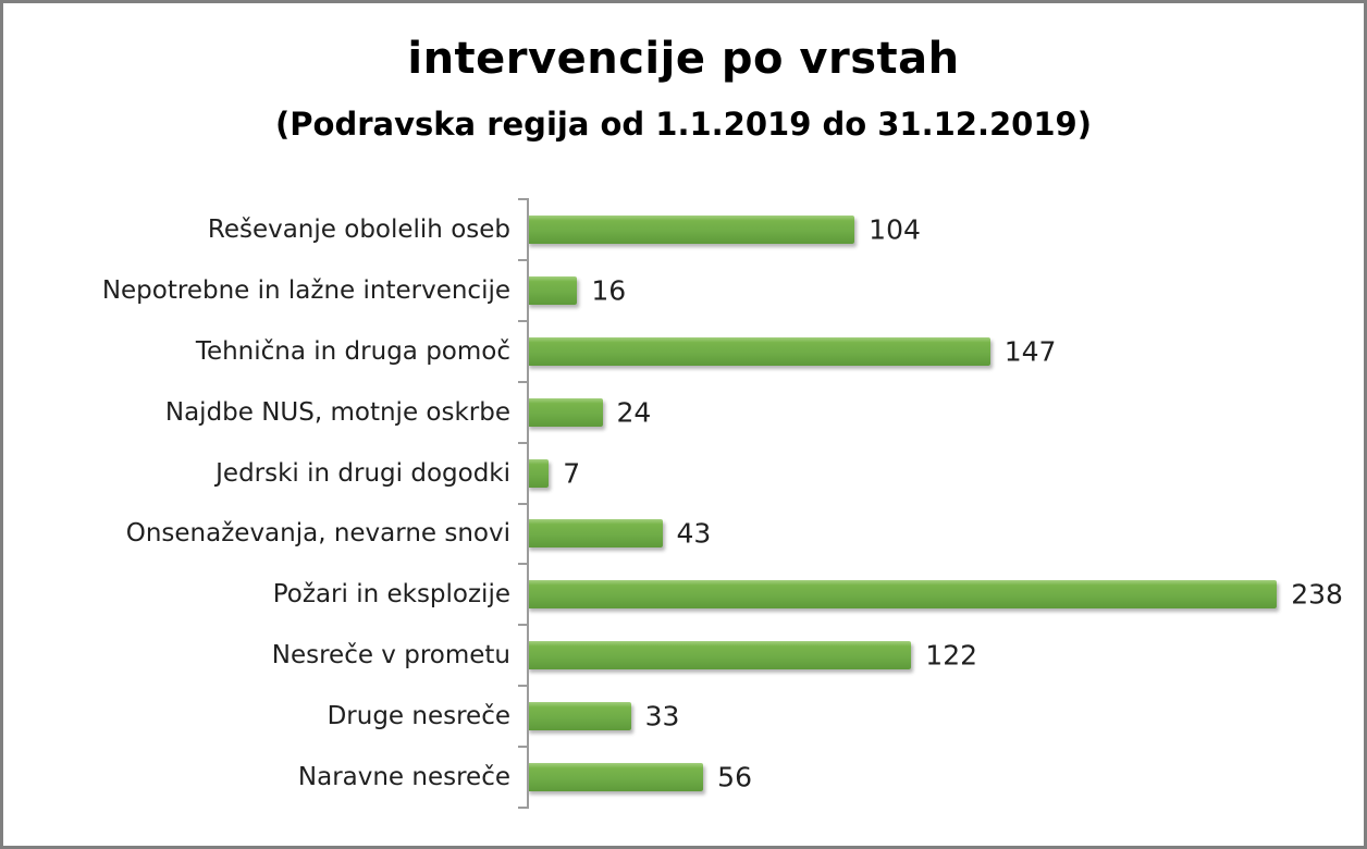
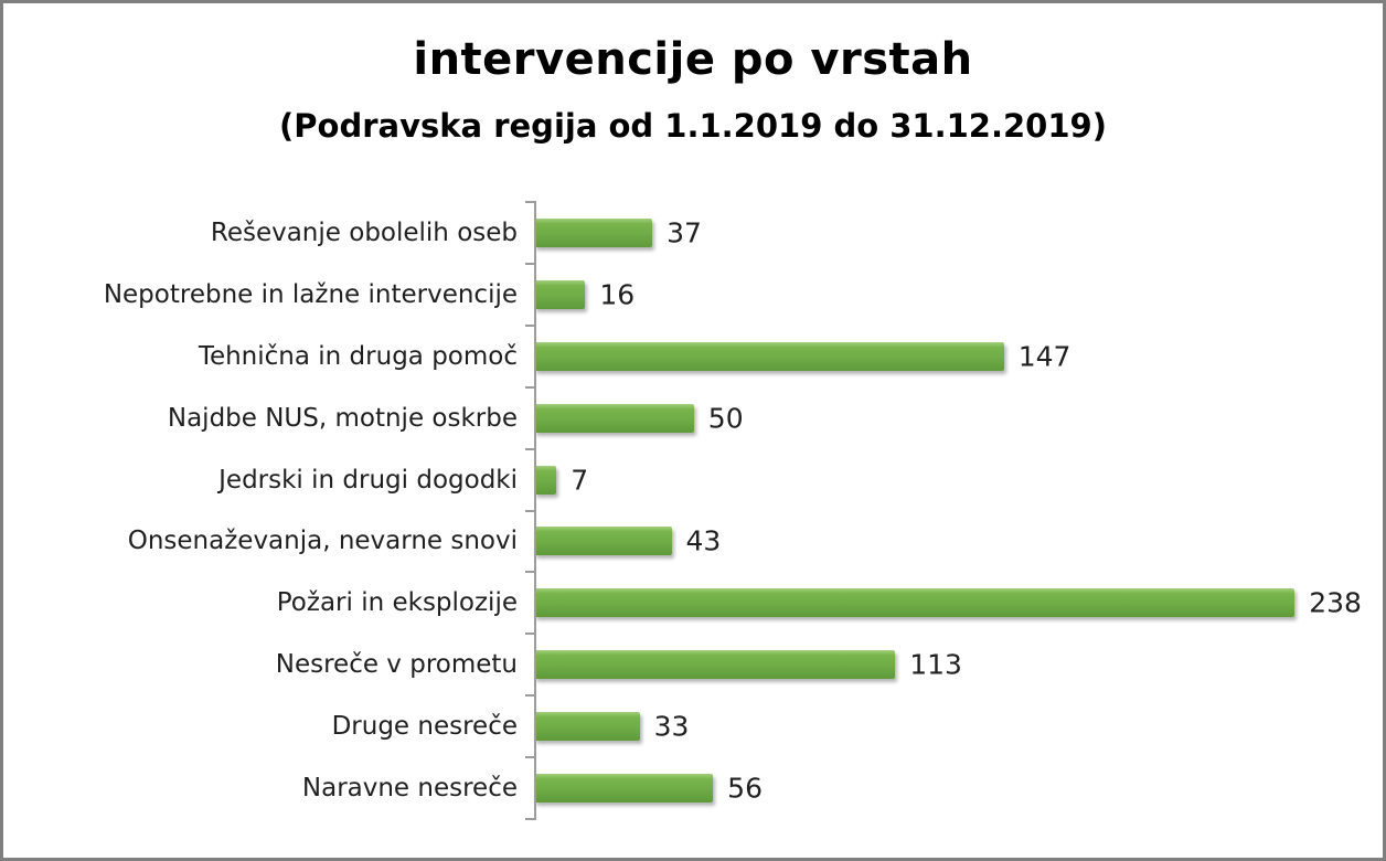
Reševanje obolelih oseb: 104 -> 37
Najdbe NUS, motnje oskrbe: 24 -> 50
Nesreče v prometu: 122 -> 113
